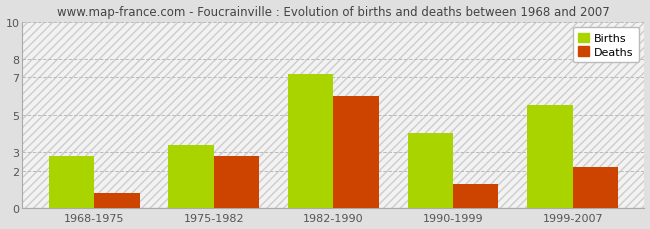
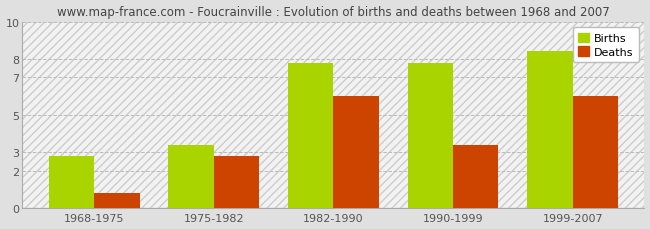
Births/1982-1990: 7.2 -> 7.8
Births/1990-1999: 4.0 -> 7.8
Deaths/1990-1999: 1.3 -> 3.4
Births/1999-2007: 5.5 -> 8.4
Deaths/1999-2007: 2.2 -> 6.0
